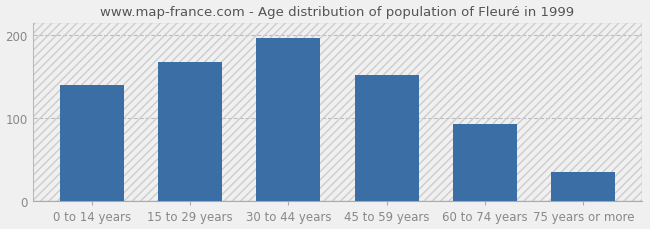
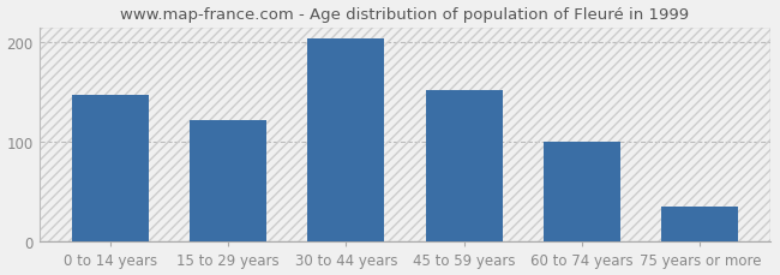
0 to 14 years: 140 -> 148
15 to 29 years: 168 -> 122
30 to 44 years: 197 -> 204
60 to 74 years: 93 -> 100
